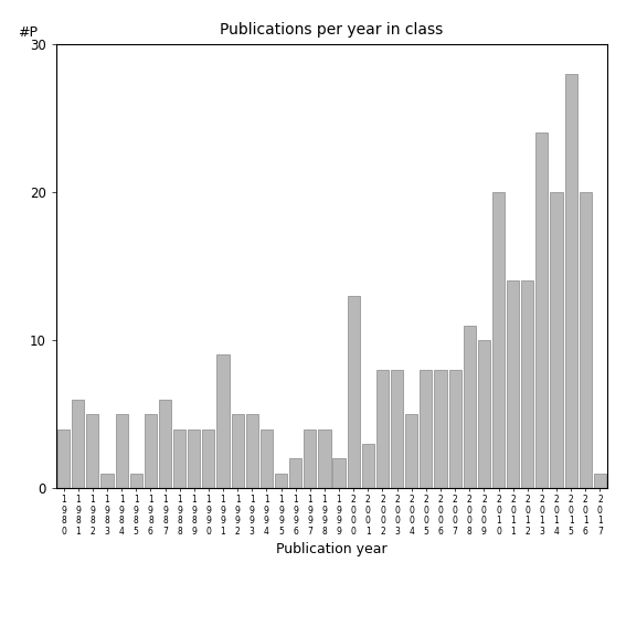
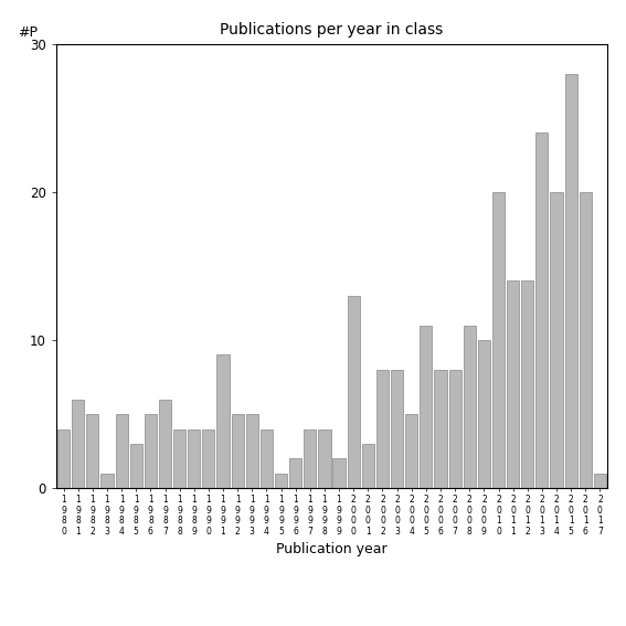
1 9 8 5: 1 -> 3
2 0 0 5: 8 -> 11
